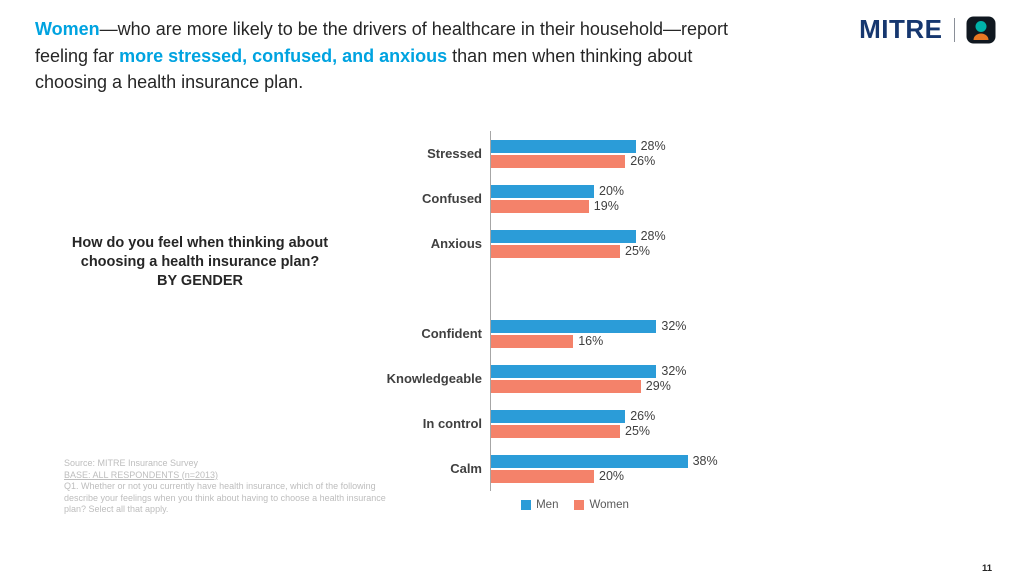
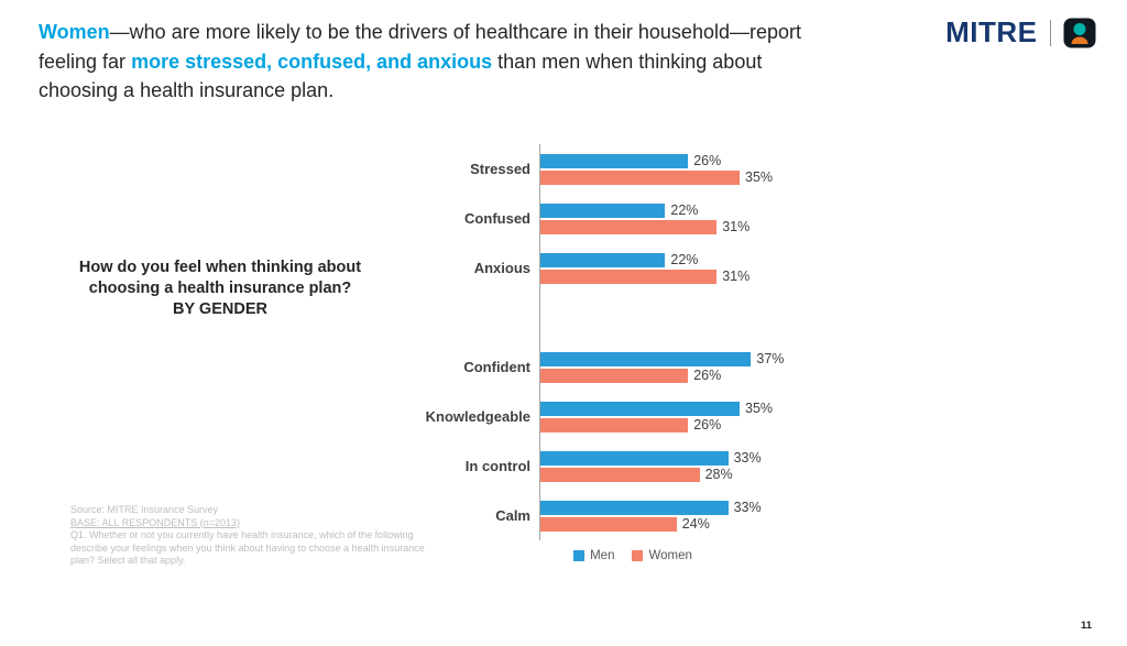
Men/Stressed: 28% -> 26%
Women/Stressed: 26% -> 35%
Men/Confused: 20% -> 22%
Women/Confused: 19% -> 31%
Men/Anxious: 28% -> 22%
Women/Anxious: 25% -> 31%
Men/Confident: 32% -> 37%
Women/Confident: 16% -> 26%
Men/Knowledgeable: 32% -> 35%
Women/Knowledgeable: 29% -> 26%
Men/In control: 26% -> 33%
Women/In control: 25% -> 28%
Men/Calm: 38% -> 33%
Women/Calm: 20% -> 24%
